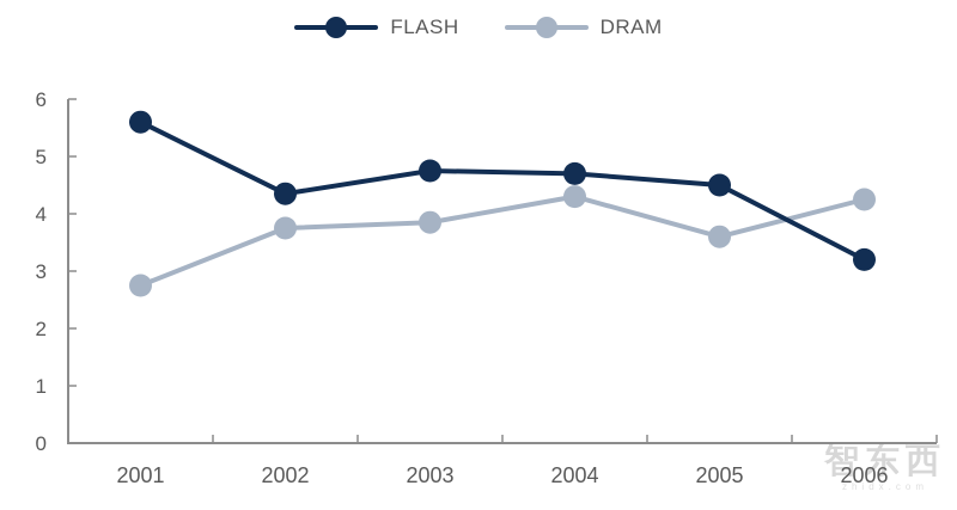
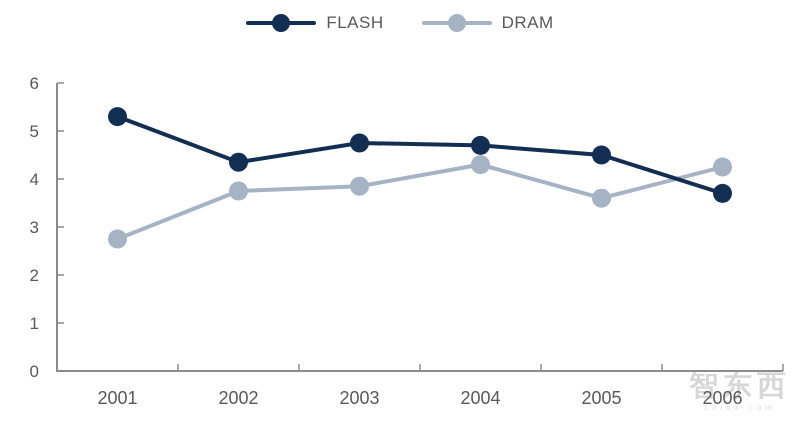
FLASH/2001: 5.6 -> 5.3
FLASH/2006: 3.2 -> 3.7
